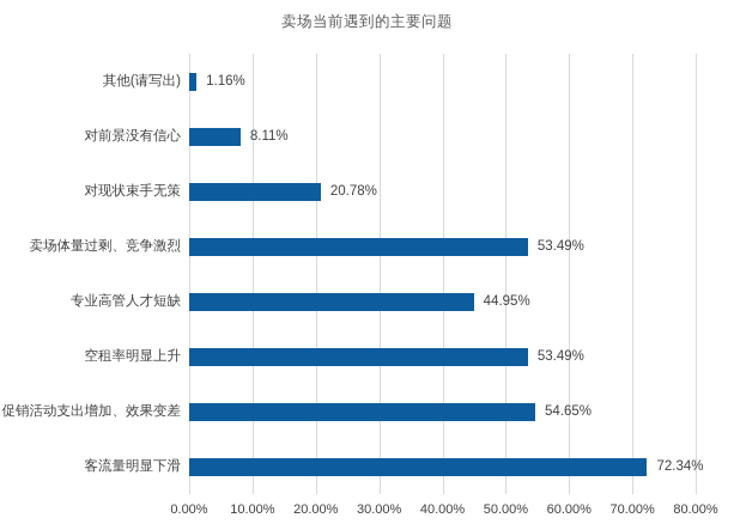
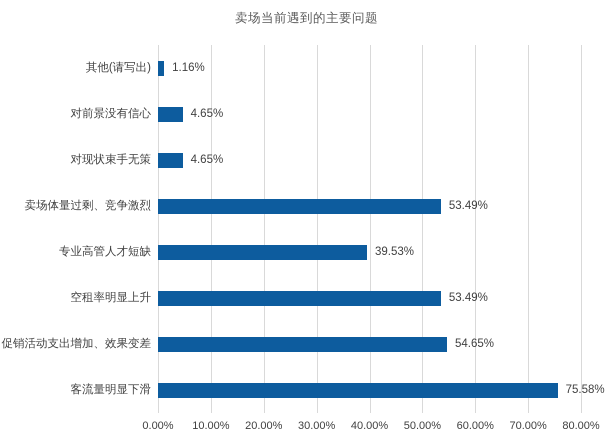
对前景没有信心: 8.11% -> 4.65%
对现状束手无策: 20.78% -> 4.65%
专业高管人才短缺: 44.95% -> 39.53%
客流量明显下滑: 72.34% -> 75.58%
